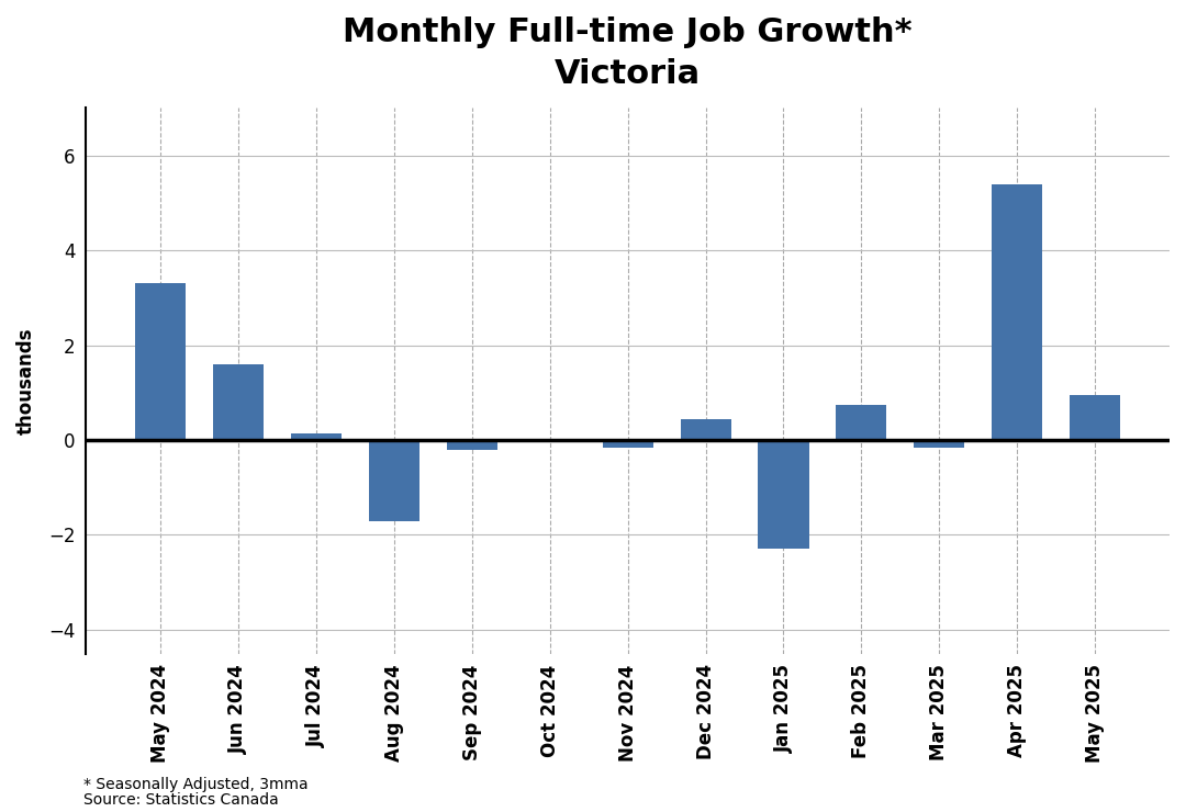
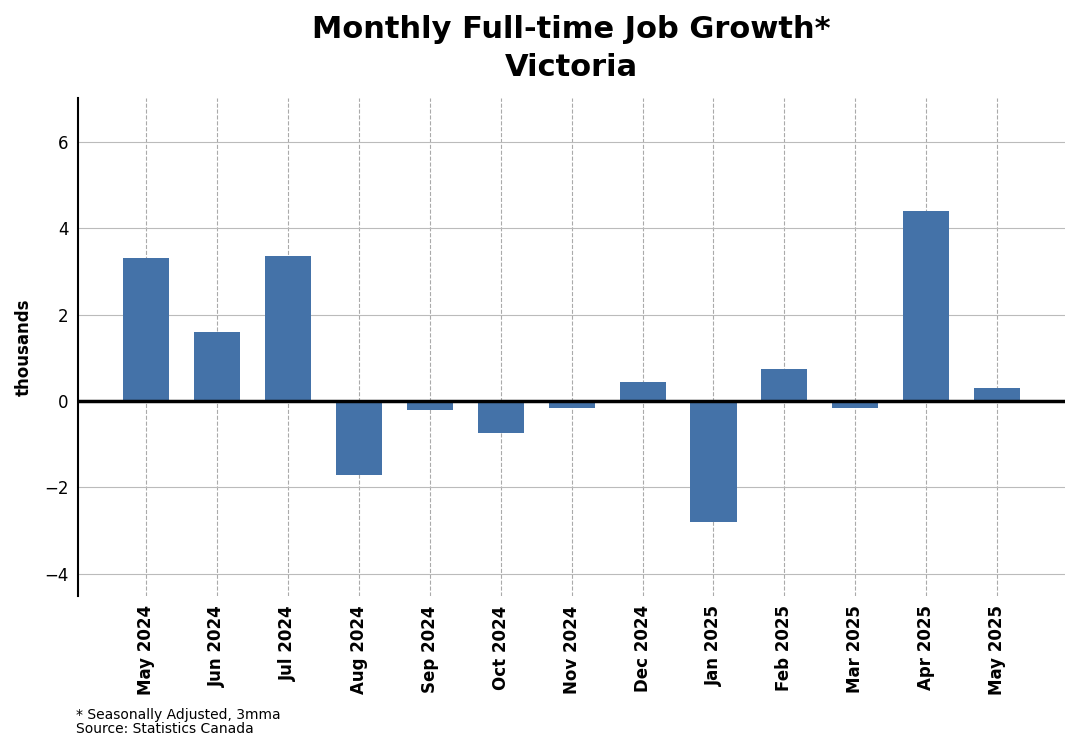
Jul 2024: 0.15 -> 3.35
Oct 2024: -0.05 -> -0.75
Jan 2025: -2.30 -> -2.80
Apr 2025: 5.40 -> 4.40
May 2025: 0.95 -> 0.30
